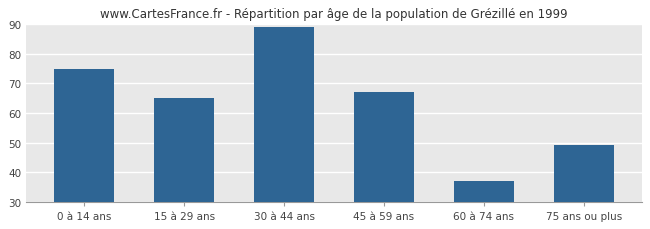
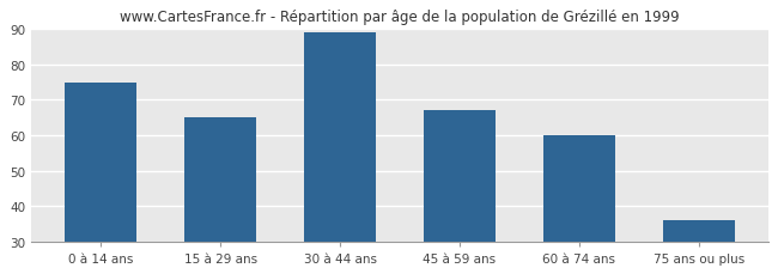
60 à 74 ans: 37 -> 60
75 ans ou plus: 49 -> 36
